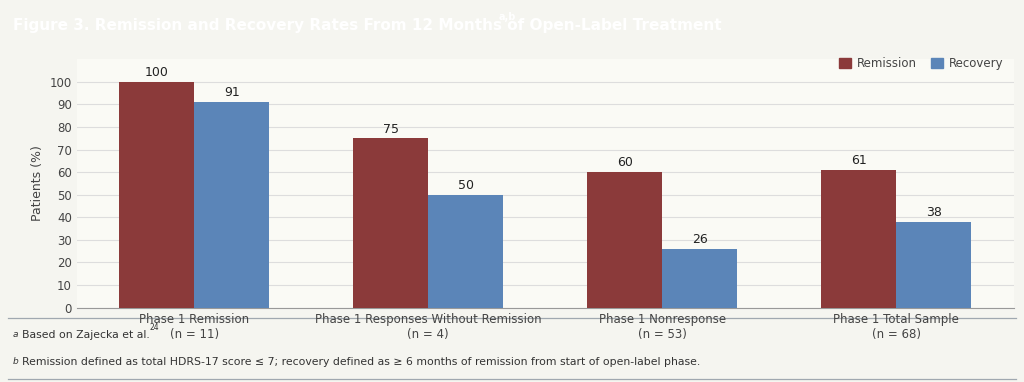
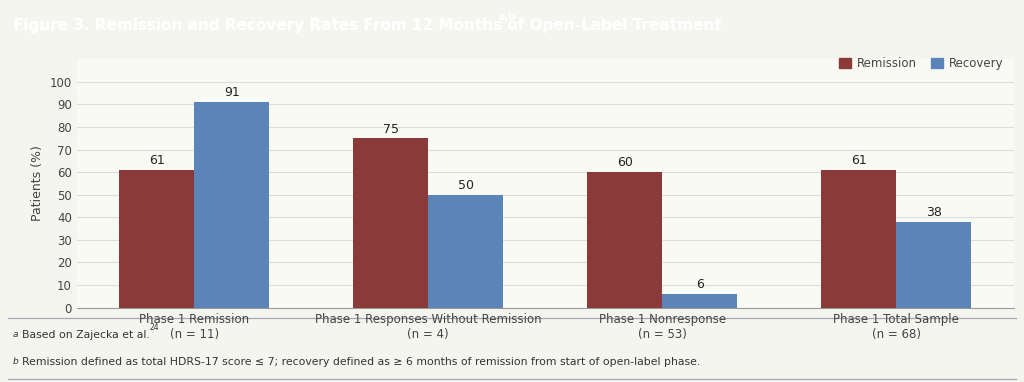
Remission/Phase 1 Remission (n = 11): 100 -> 61
Recovery/Phase 1 Nonresponse (n = 53): 26 -> 6
